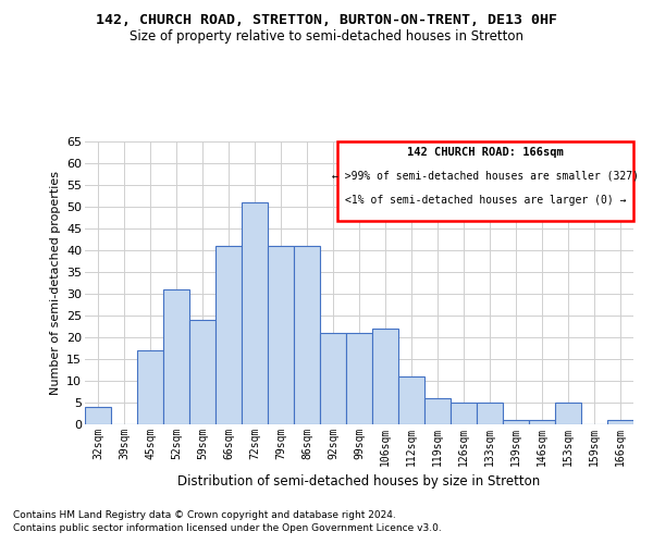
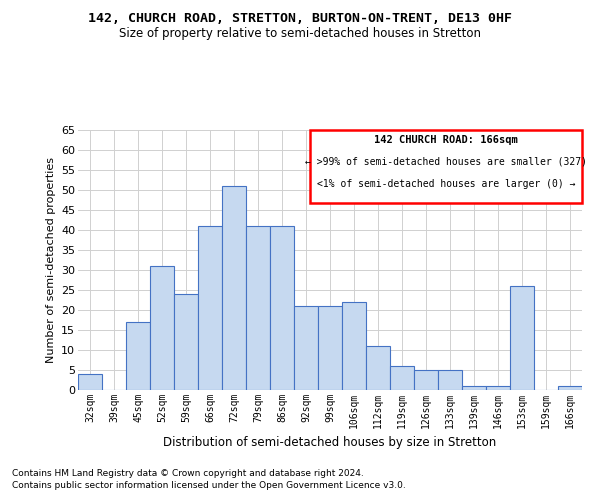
153sqm: 5 -> 26
